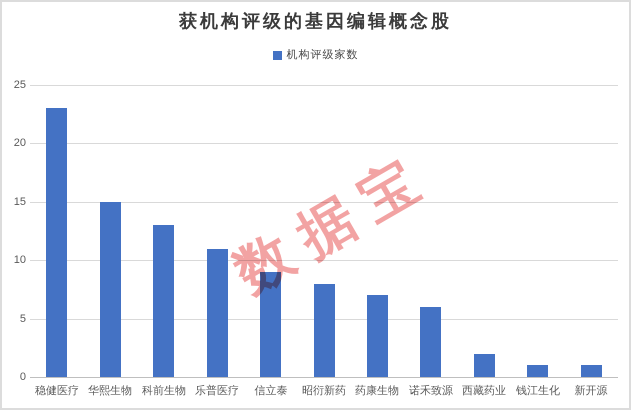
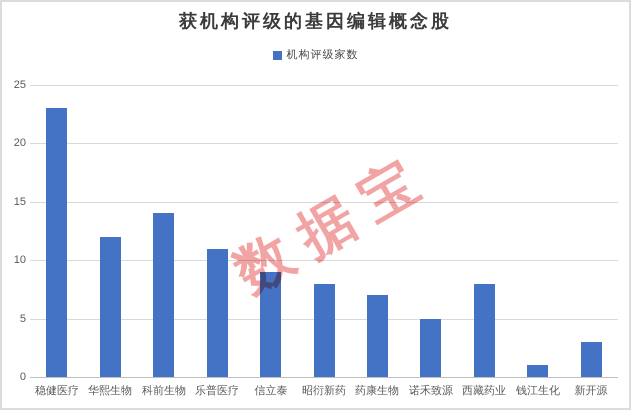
华熙生物: 15 -> 12
科前生物: 13 -> 14
诺禾致源: 6 -> 5
西藏药业: 2 -> 8
新开源: 1 -> 3
